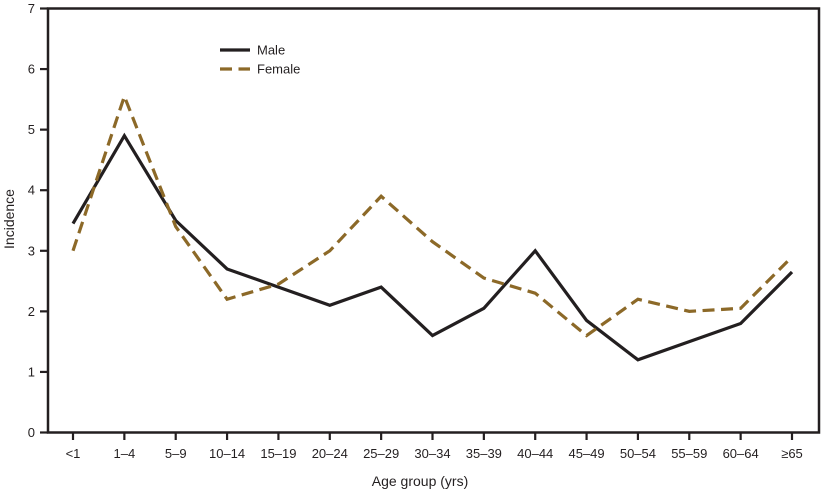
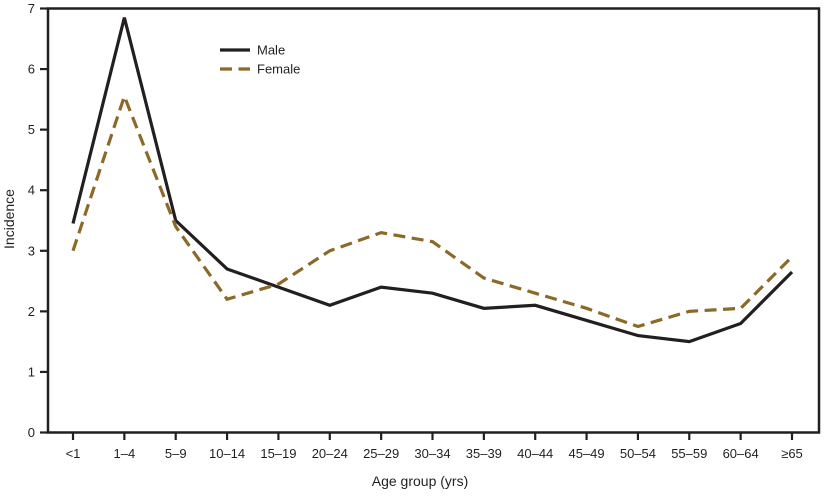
Male/1–4: 4.9 -> 6.8
Female/25–29: 3.9 -> 3.3
Male/30–34: 1.6 -> 2.3
Male/40–44: 3.0 -> 2.1
Female/45–49: 1.6 -> 2.0
Male/50–54: 1.2 -> 1.6
Female/50–54: 2.2 -> 1.8
